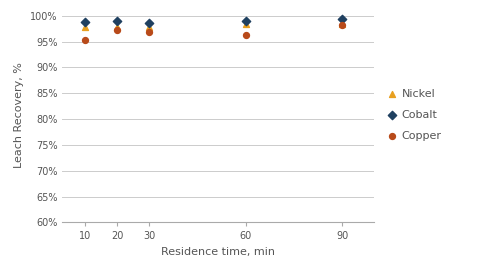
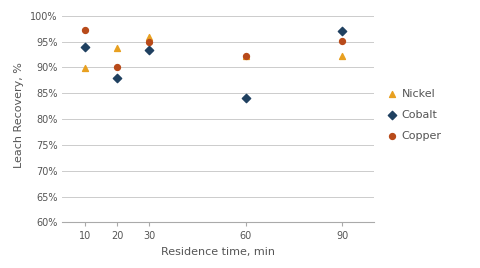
Nickel/10: 97.8% -> 89.8%
Cobalt/10: 98.8% -> 94.0%
Copper/10: 95.3% -> 97.2%
Nickel/20: 97.9% -> 93.8%
Cobalt/20: 99.0% -> 88.0%
Copper/20: 97.3% -> 90.0%
Nickel/30: 97.8% -> 95.8%
Cobalt/30: 98.6% -> 93.4%
Copper/30: 96.8% -> 95.0%
Nickel/60: 98.5% -> 92.2%
Cobalt/60: 99.0% -> 84.0%
Copper/60: 96.2% -> 92.2%
Nickel/90: 98.5% -> 92.2%
Cobalt/90: 99.3% -> 97.0%
Copper/90: 98.2% -> 95.2%
